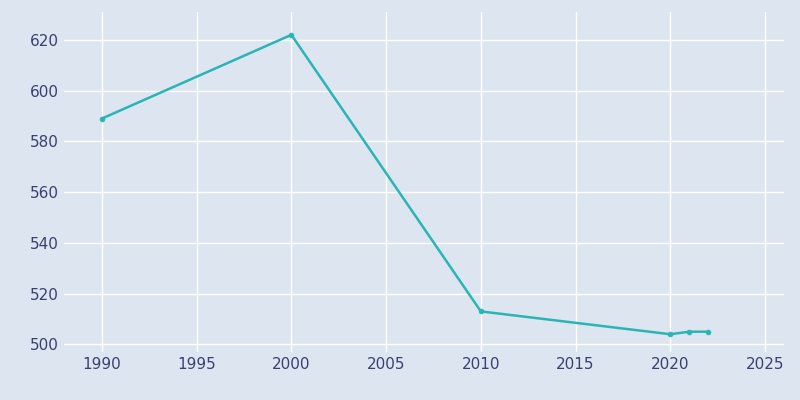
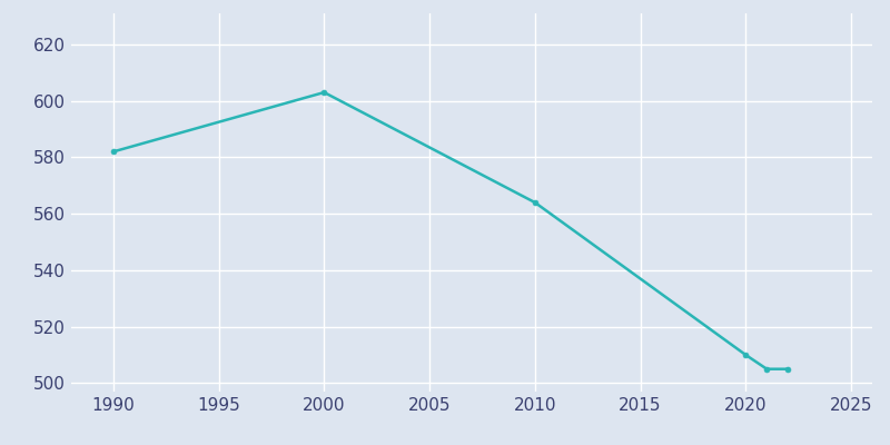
1990: 589 -> 582
2000: 622 -> 603
2010: 513 -> 564
2020: 504 -> 510
